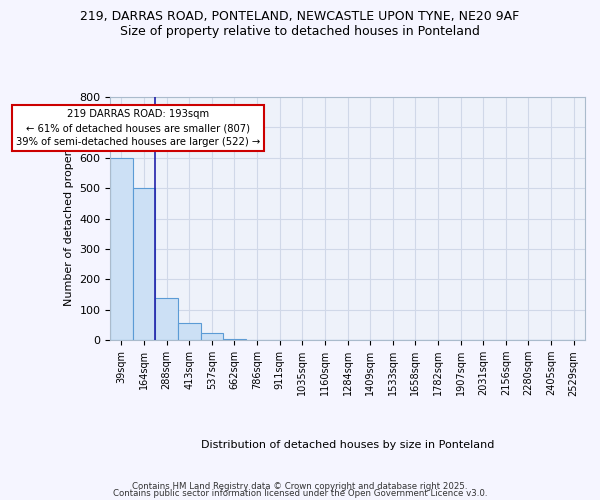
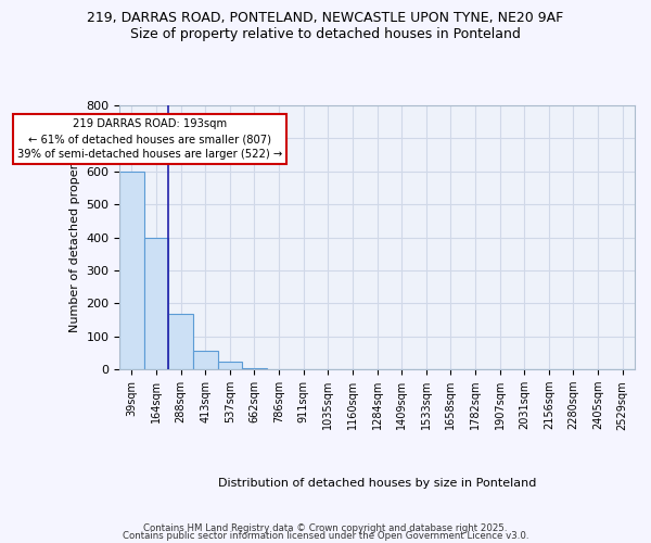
164sqm: 500 -> 400
288sqm: 140 -> 170
